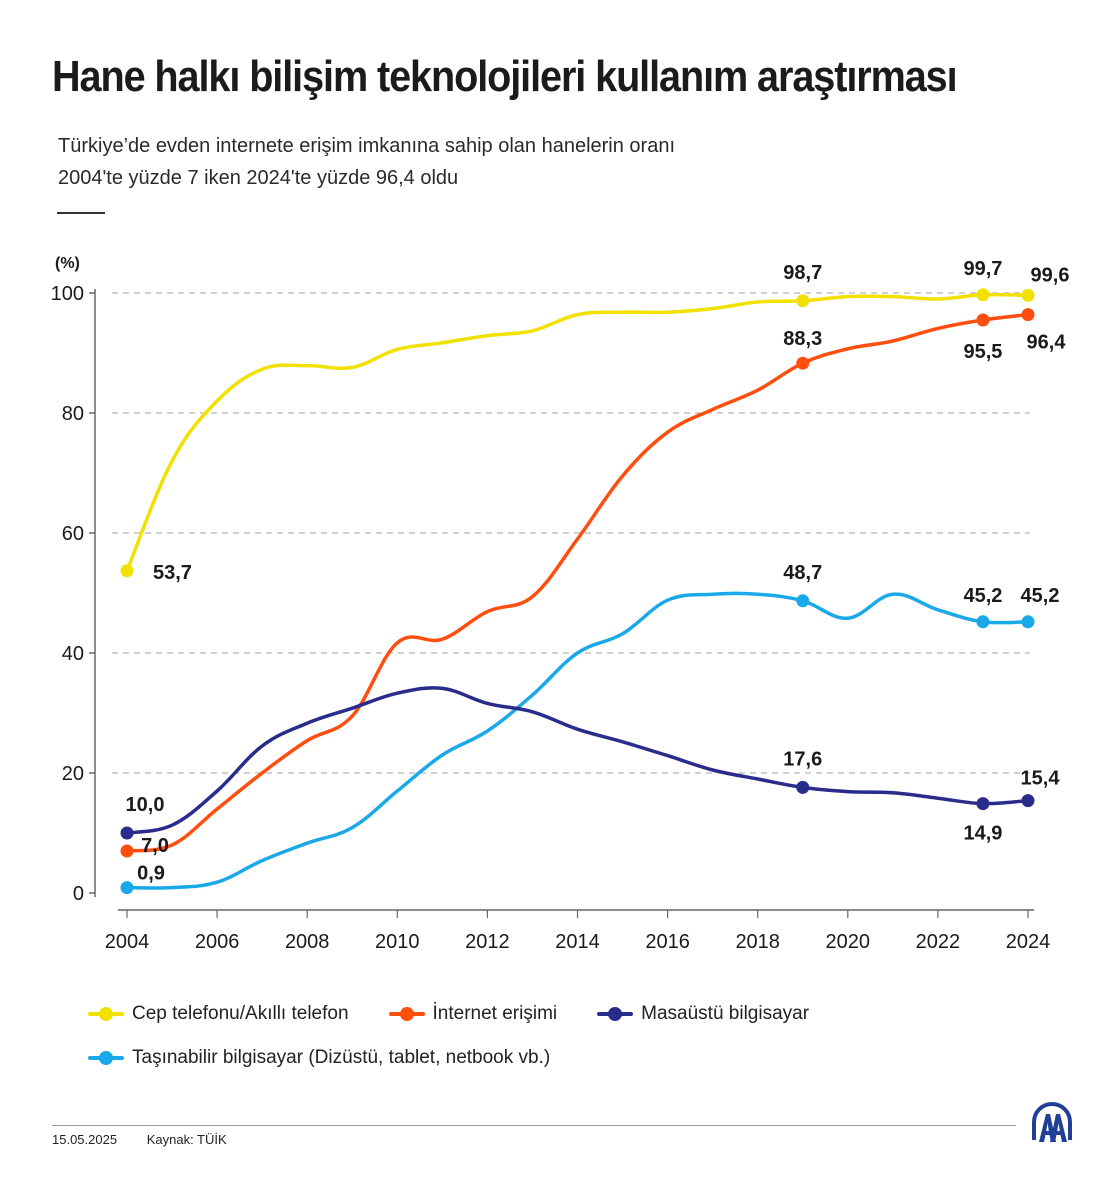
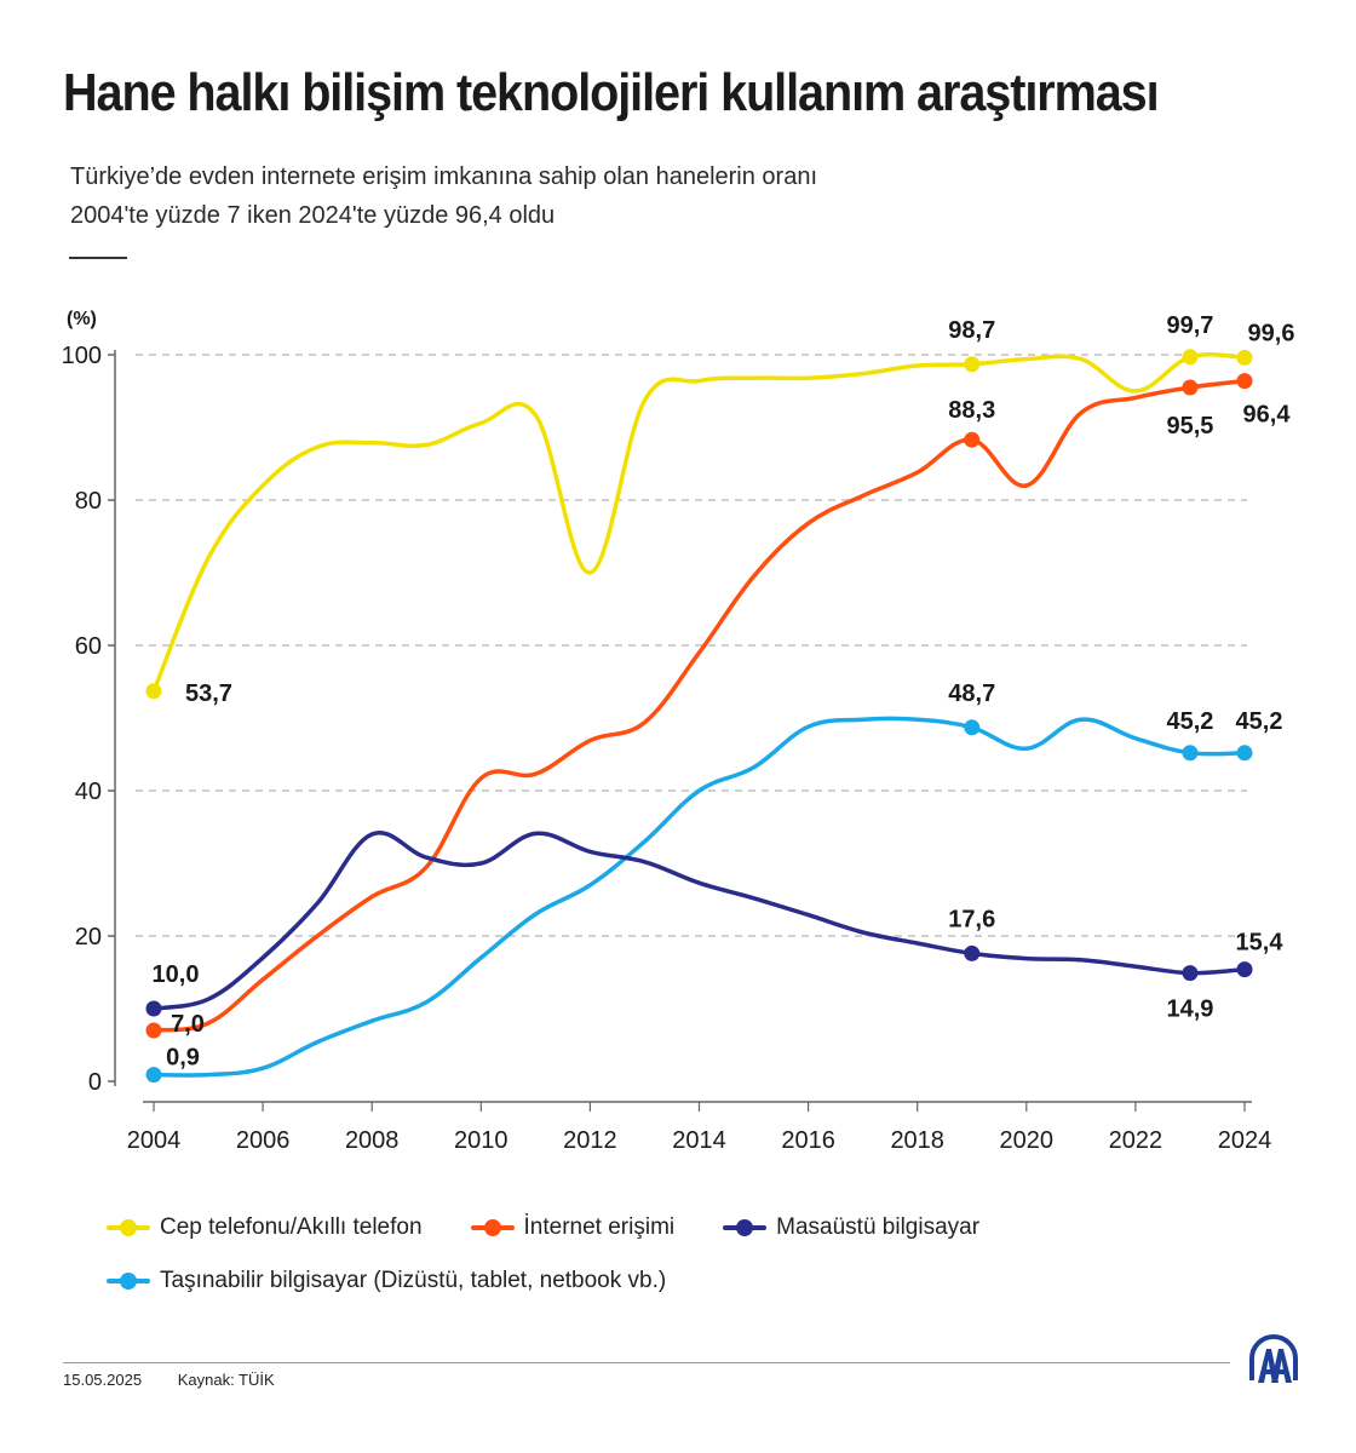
Masaüstü bilgisayar/2008: 28 -> 34
Masaüstü bilgisayar/2010: 33 -> 30
Cep telefonu/Akıllı telefon/2012: 93 -> 70
İnternet erişimi/2020: 91 -> 82
Cep telefonu/Akıllı telefon/2022: 99 -> 95
